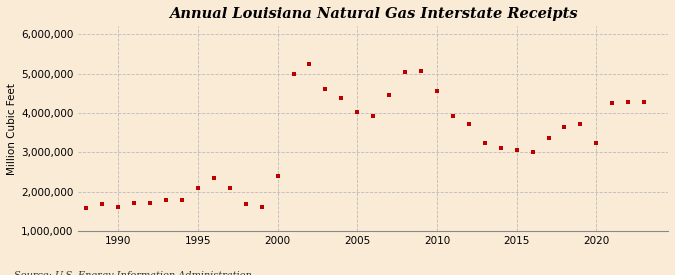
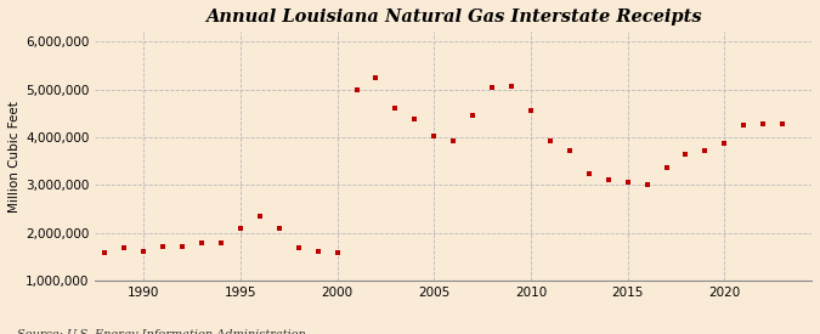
2000: 2,400,000 -> 1,580,000
2020: 3,250,000 -> 3,880,000
